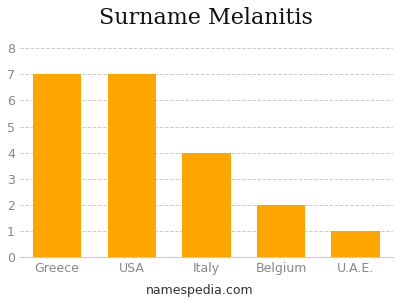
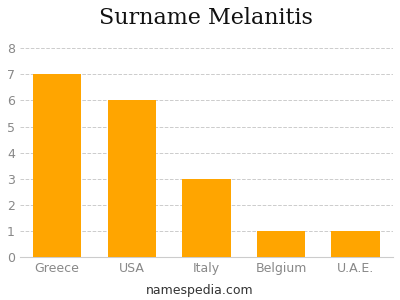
USA: 7 -> 6
Italy: 4 -> 3
Belgium: 2 -> 1
